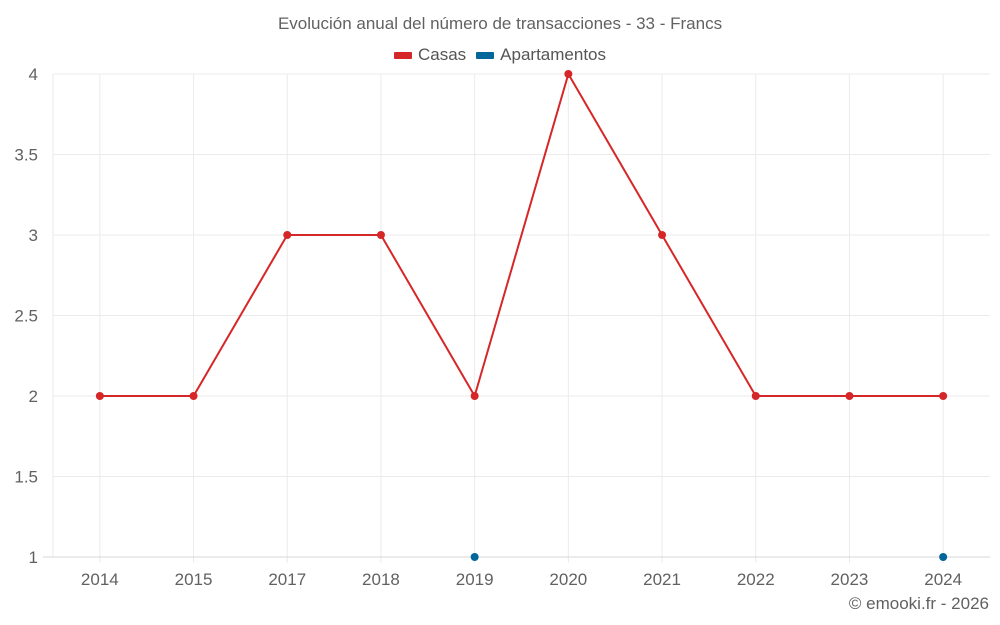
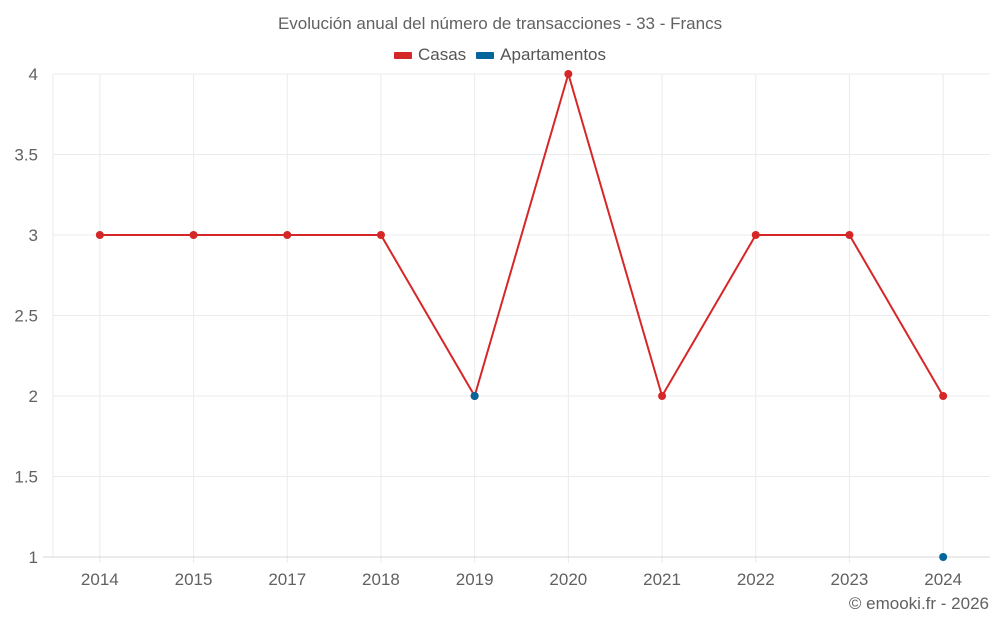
Casas/2014: 2 -> 3
Casas/2015: 2 -> 3
Apartamentos/2019: 1 -> 2
Casas/2021: 3 -> 2
Casas/2022: 2 -> 3
Casas/2023: 2 -> 3
